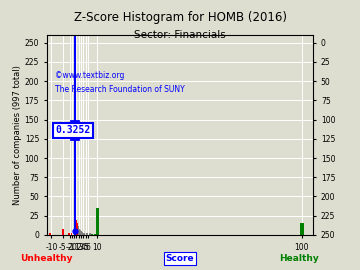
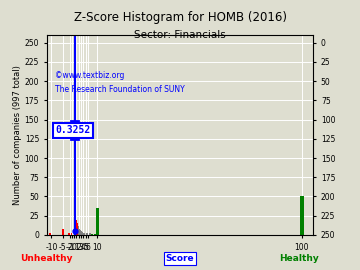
100: 15 -> 50
